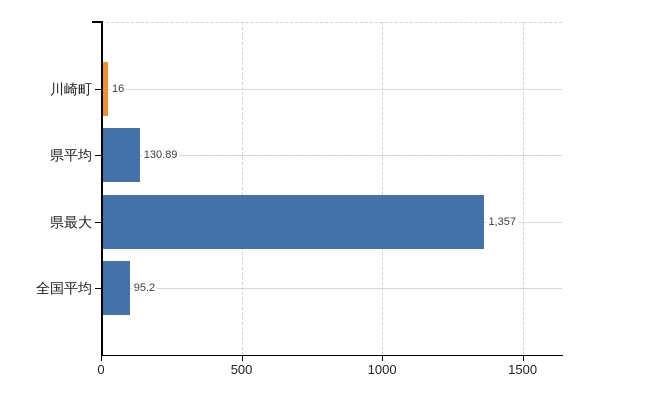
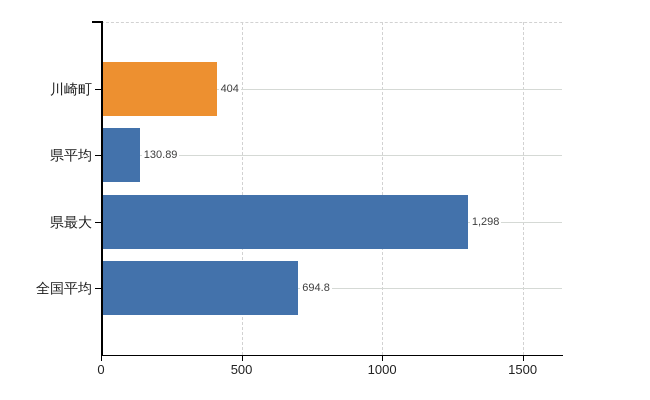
川崎町: 16 -> 404
県最大: 1,357 -> 1,298
全国平均: 95.2 -> 694.8
